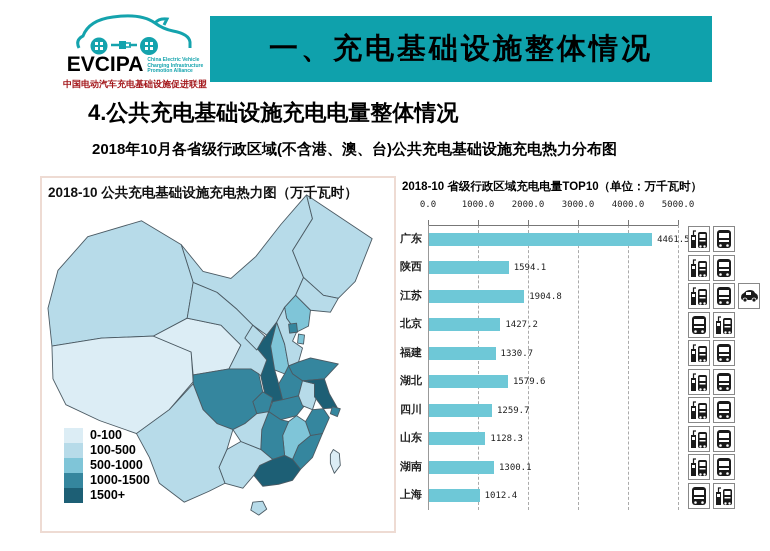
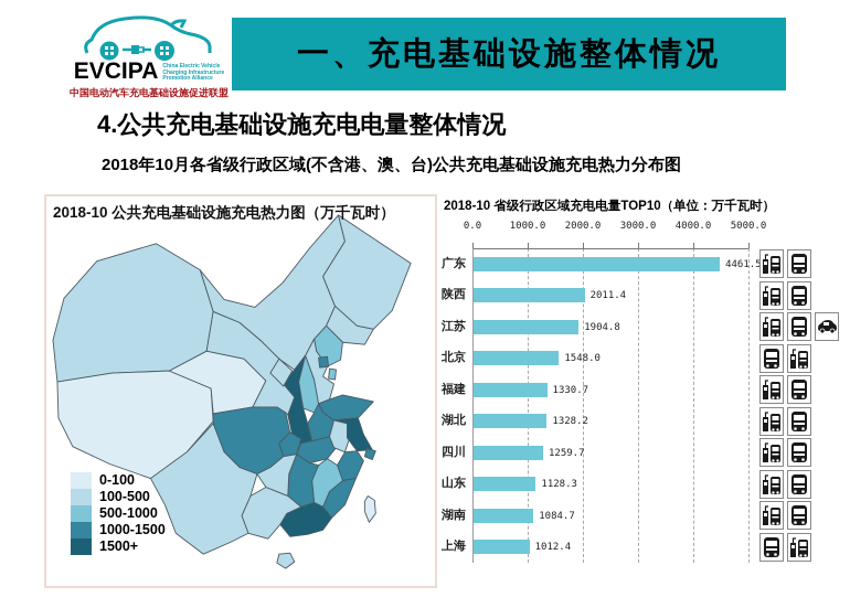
陕西: 1594.1 -> 2011.4
北京: 1427.2 -> 1548.0
湖北: 1579.6 -> 1328.2
湖南: 1300.1 -> 1084.7
